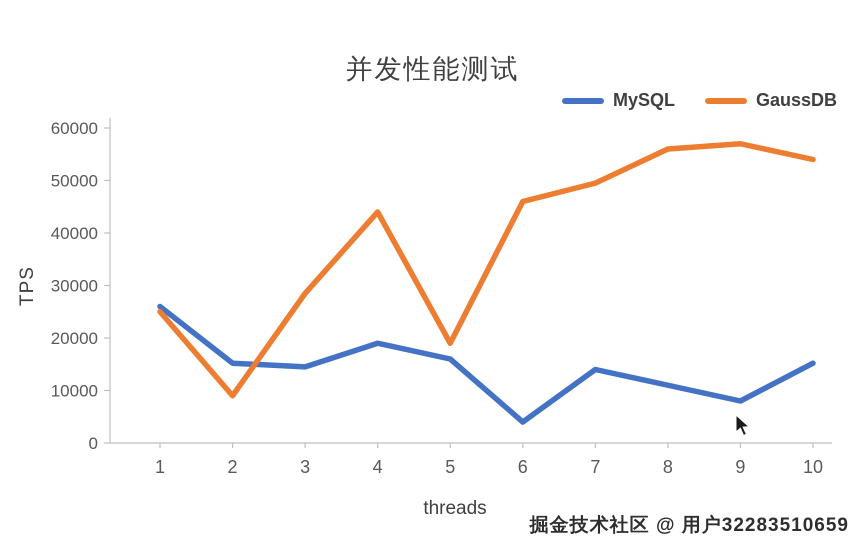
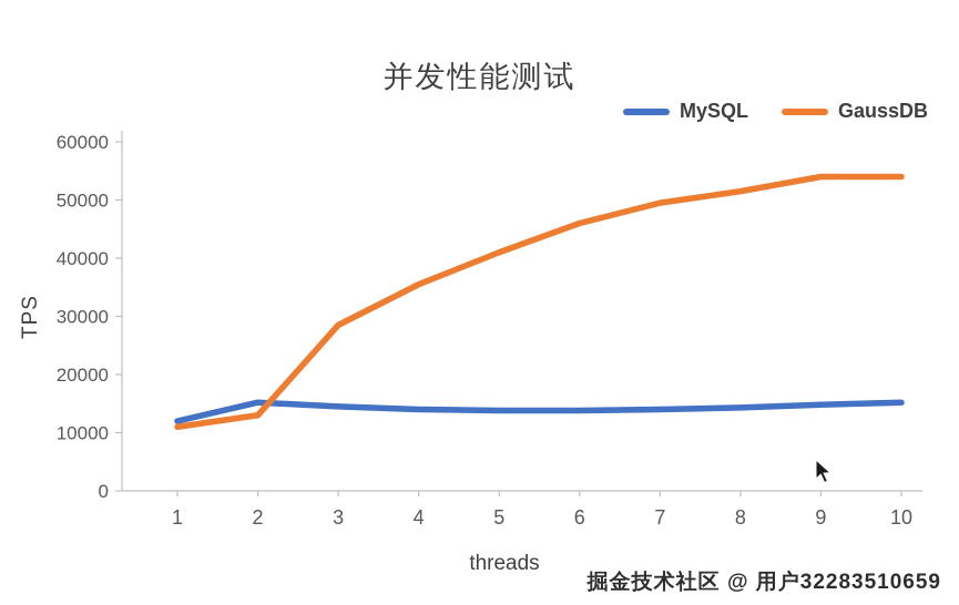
MySQL/1: 26000 -> 12000
GaussDB/1: 25000 -> 11000
GaussDB/2: 9000 -> 13000
MySQL/4: 19000 -> 14000
GaussDB/4: 44000 -> 36000
MySQL/5: 16000 -> 14000
GaussDB/5: 19000 -> 41000
MySQL/6: 4000 -> 14000
MySQL/8: 11000 -> 14000
GaussDB/8: 56000 -> 52000
MySQL/9: 8000 -> 15000
GaussDB/9: 57000 -> 54000
